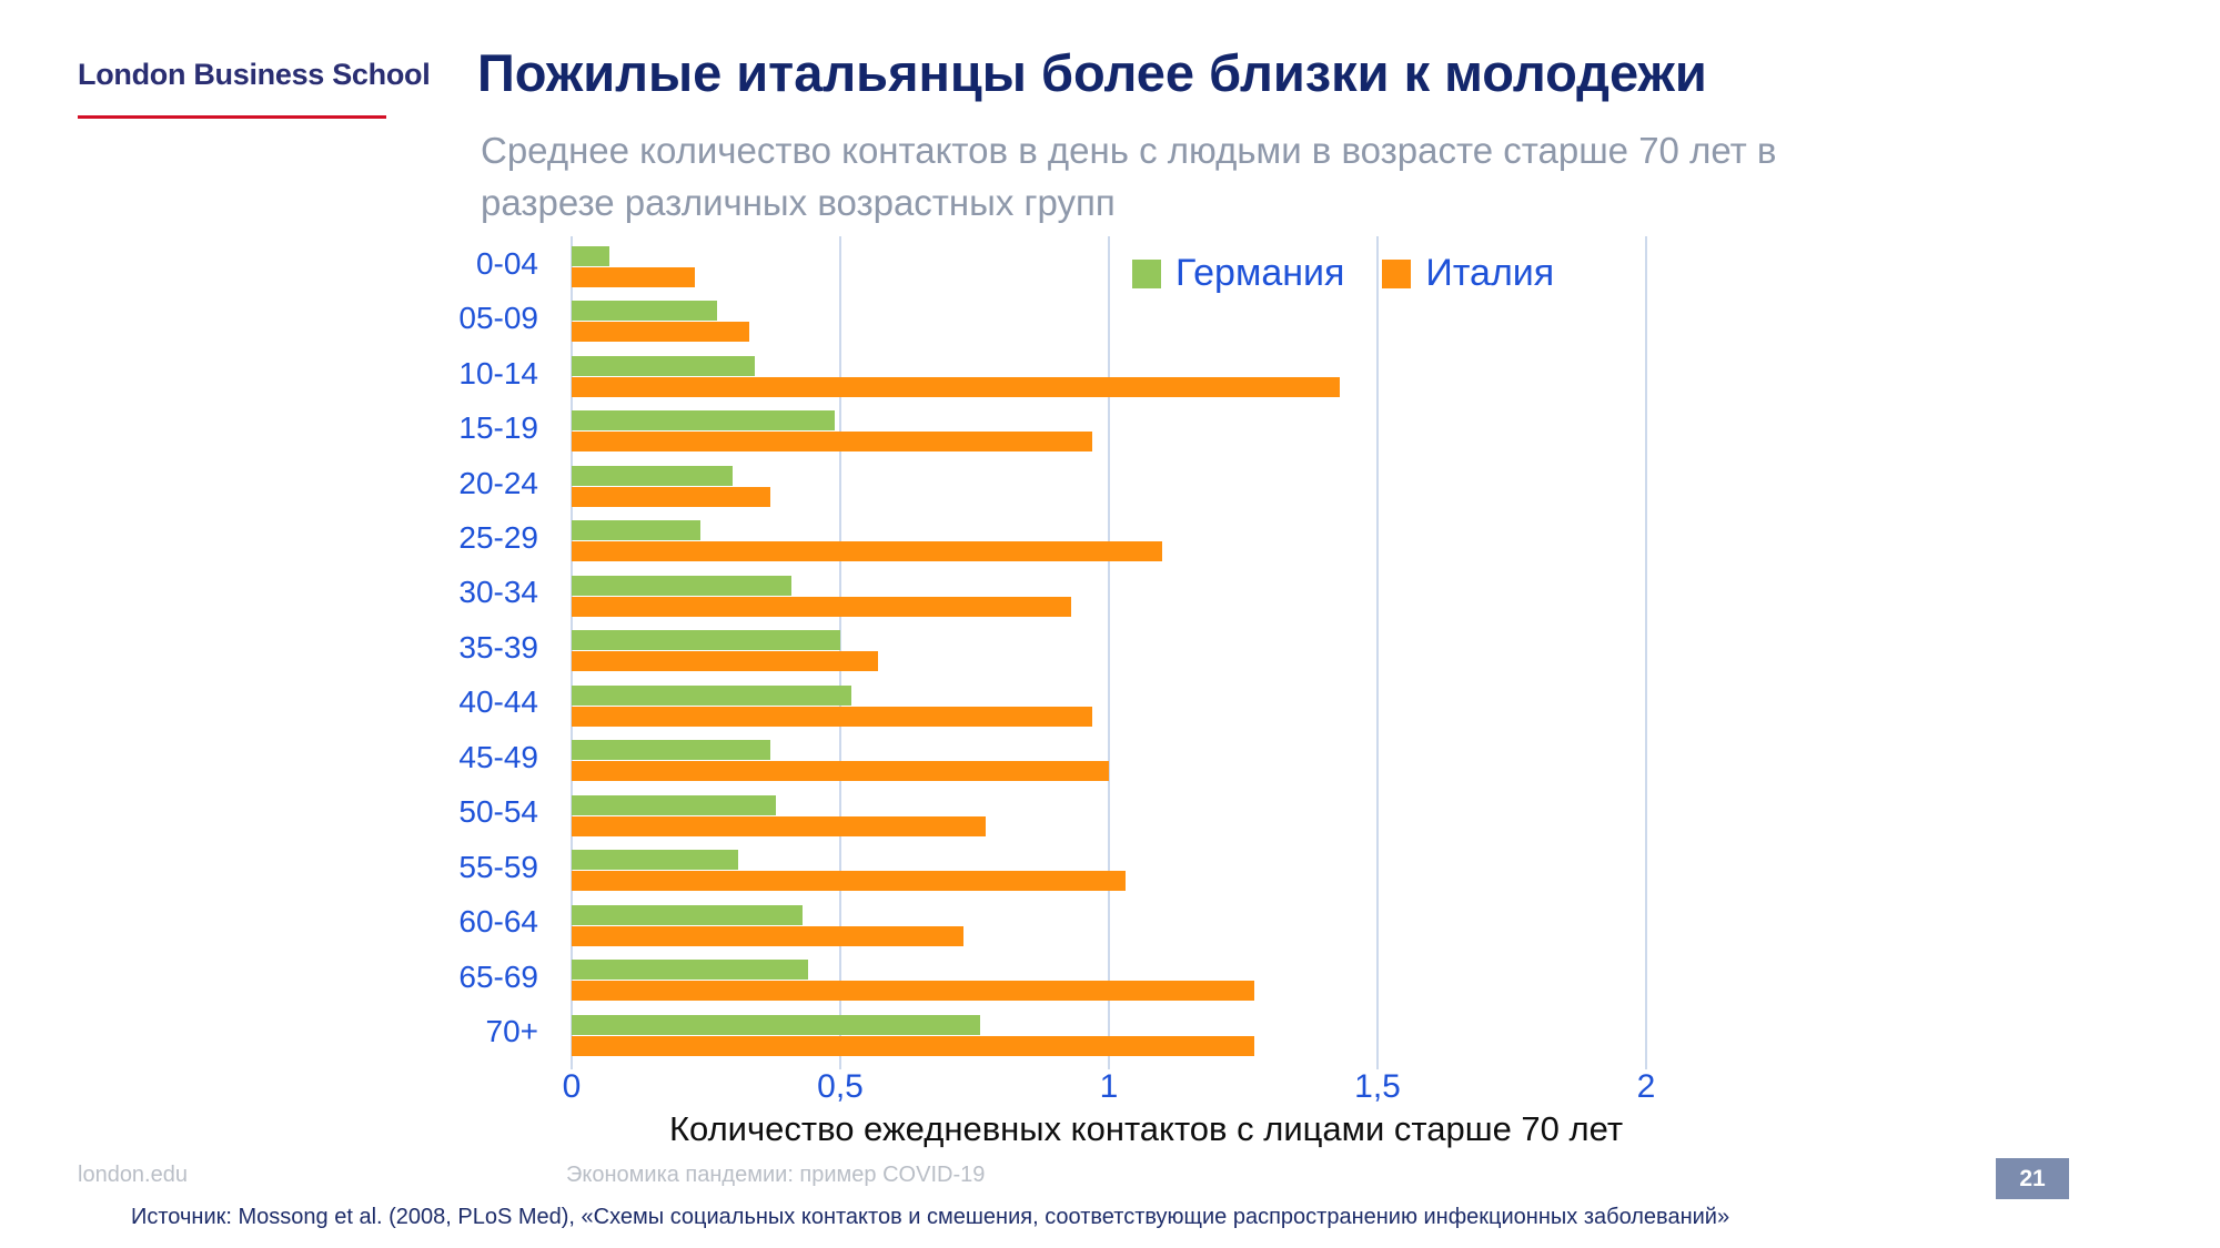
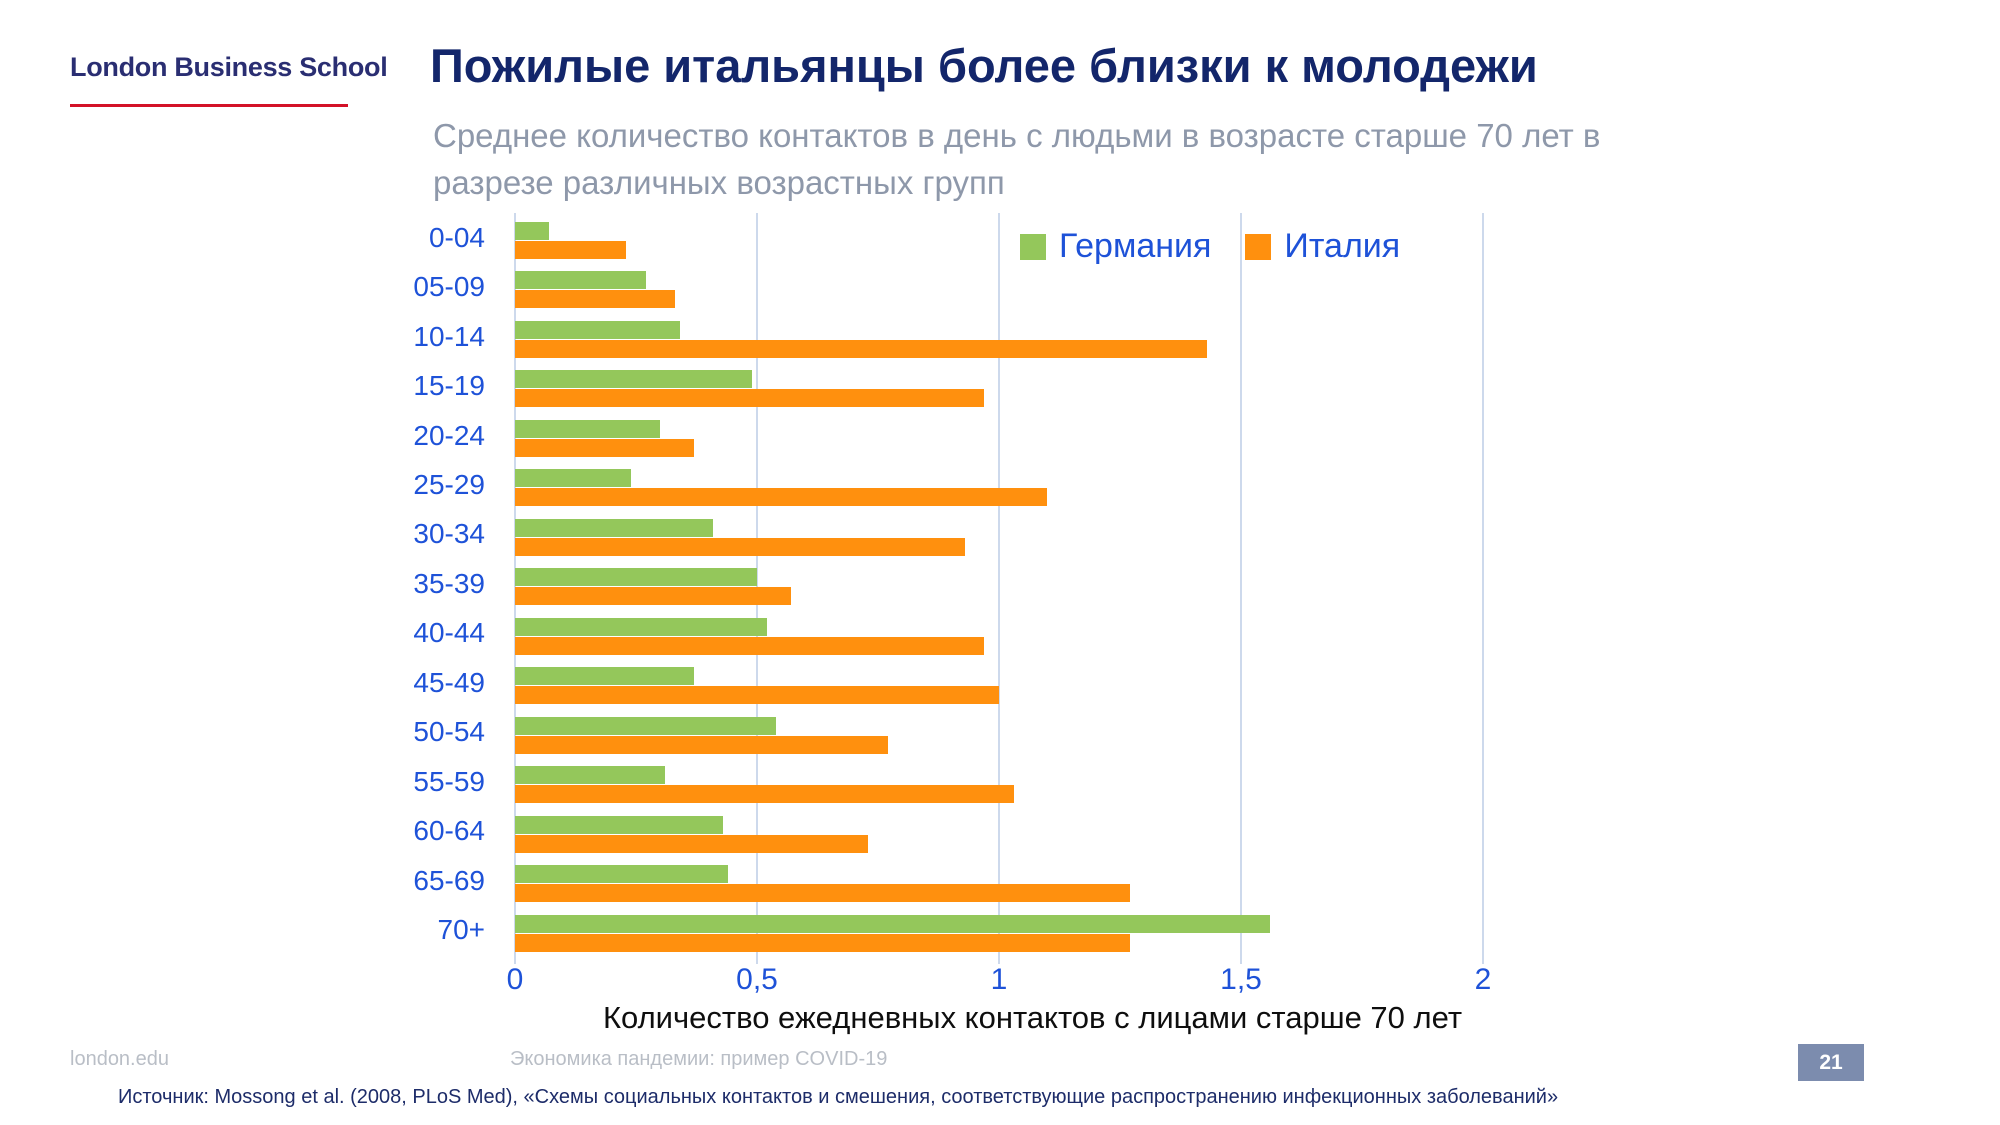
Германия/50-54: 0.38 -> 0.54
Германия/70+: 0.76 -> 1.56
